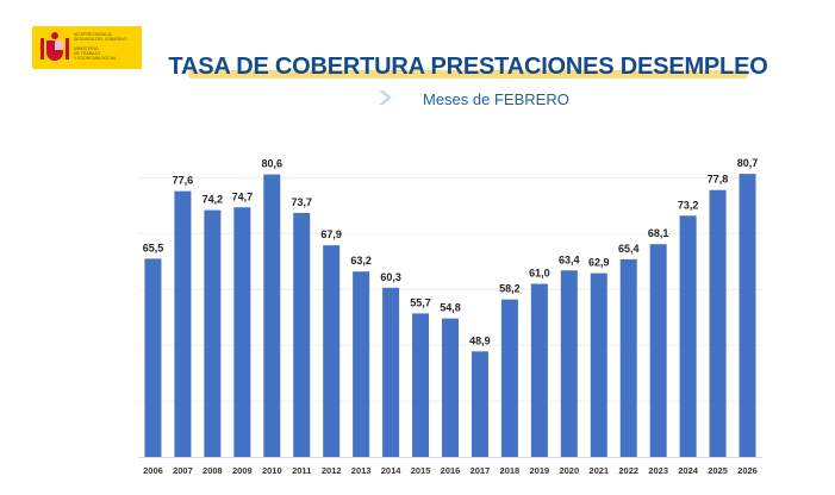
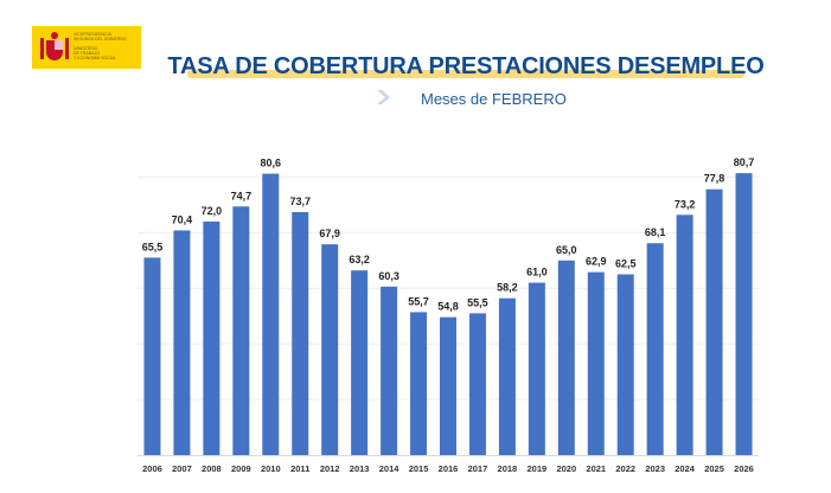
2007: 77,6 -> 70,4
2008: 74,2 -> 72,0
2017: 48,9 -> 55,5
2020: 63,4 -> 65,0
2022: 65,4 -> 62,5
